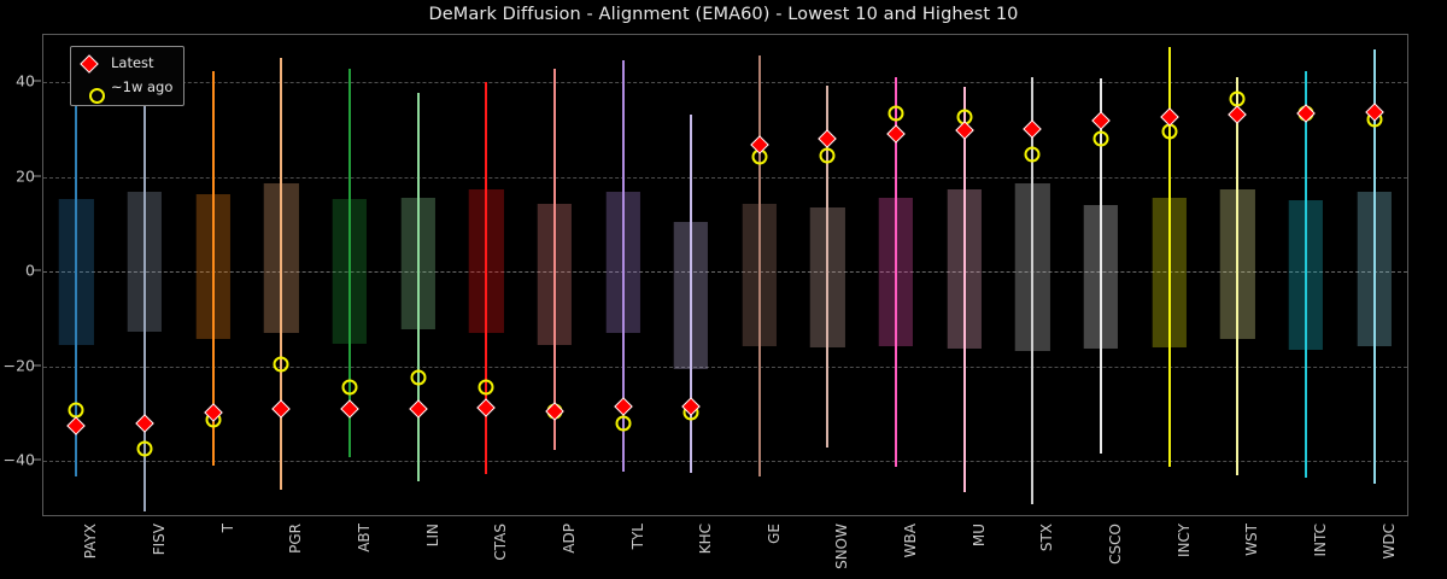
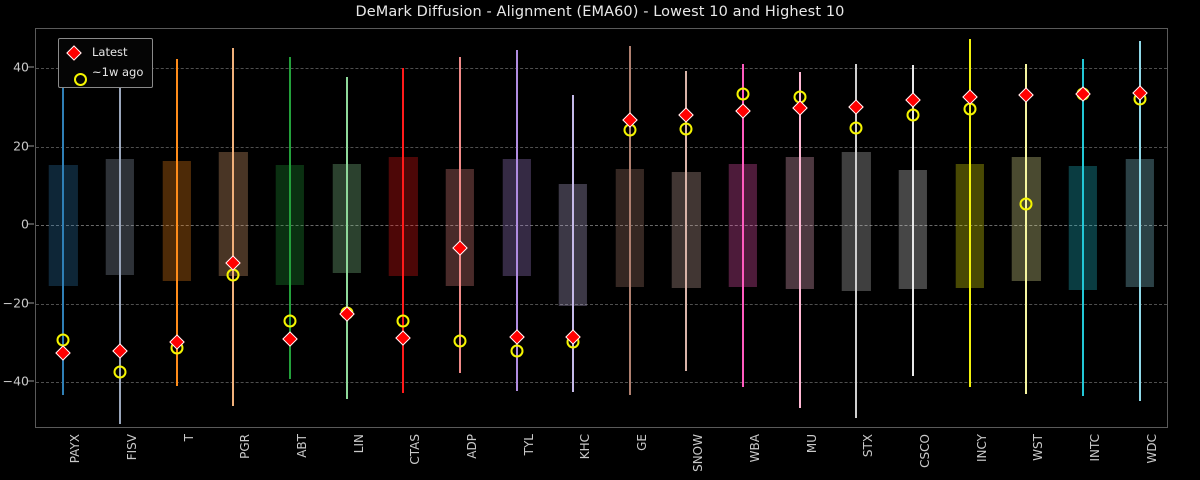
Latest/PGR: -29 -> -10
~1w ago/PGR: -20 -> -13
Latest/LIN: -29 -> -23
Latest/ADP: -30 -> -6
~1w ago/WST: 36 -> 5
